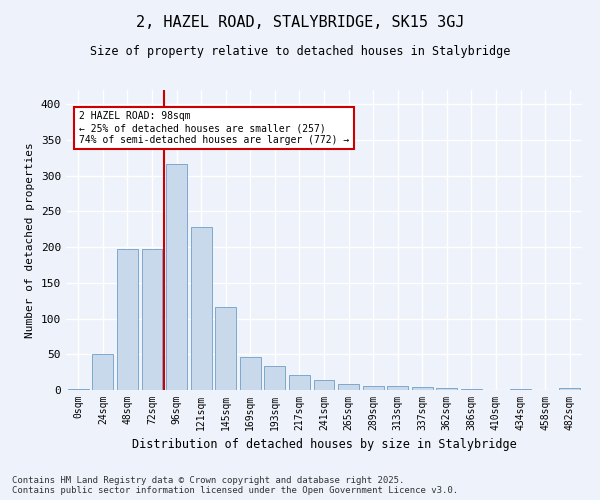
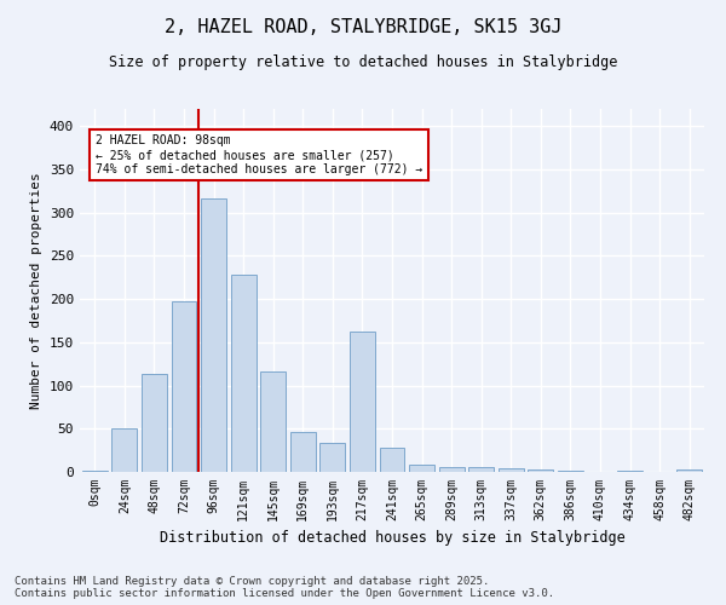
48sqm: 197 -> 114
217sqm: 21 -> 162
241sqm: 14 -> 28
